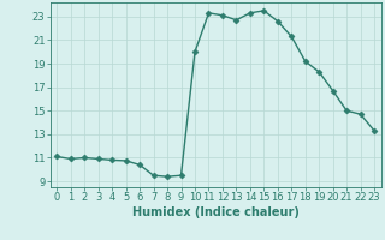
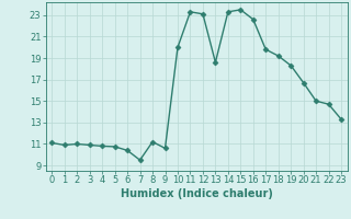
8: 9.4 -> 11.2
9: 9.5 -> 10.6
13: 22.7 -> 18.6
17: 21.3 -> 19.8
